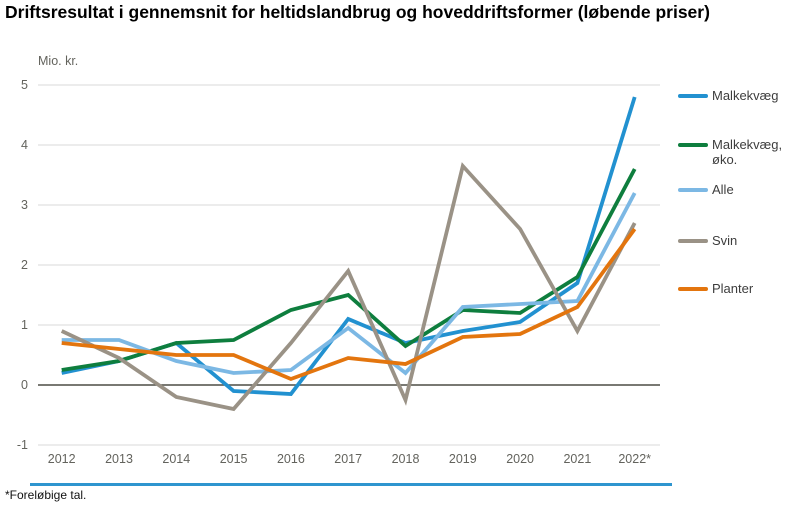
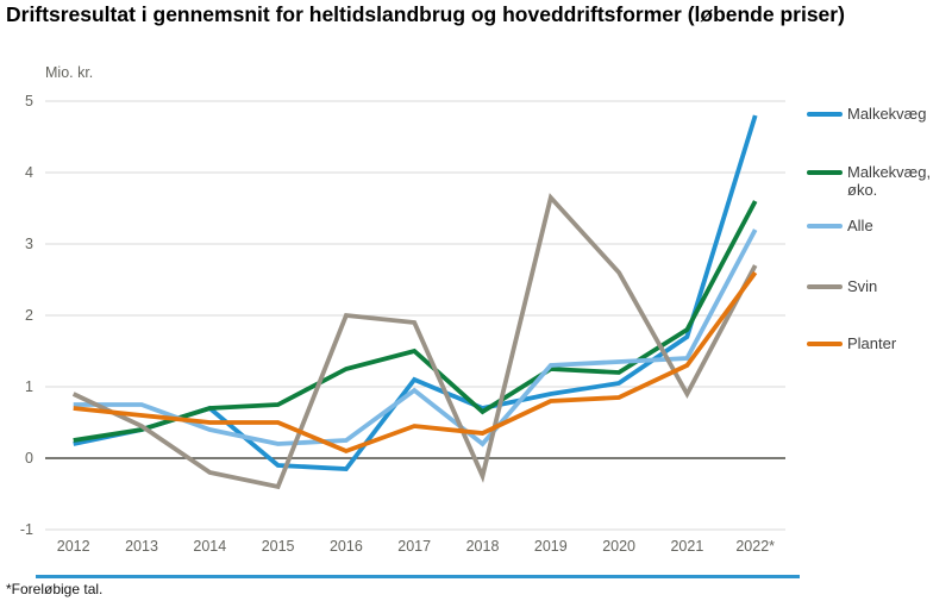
Svin/2016: 0.7 -> 2.0
